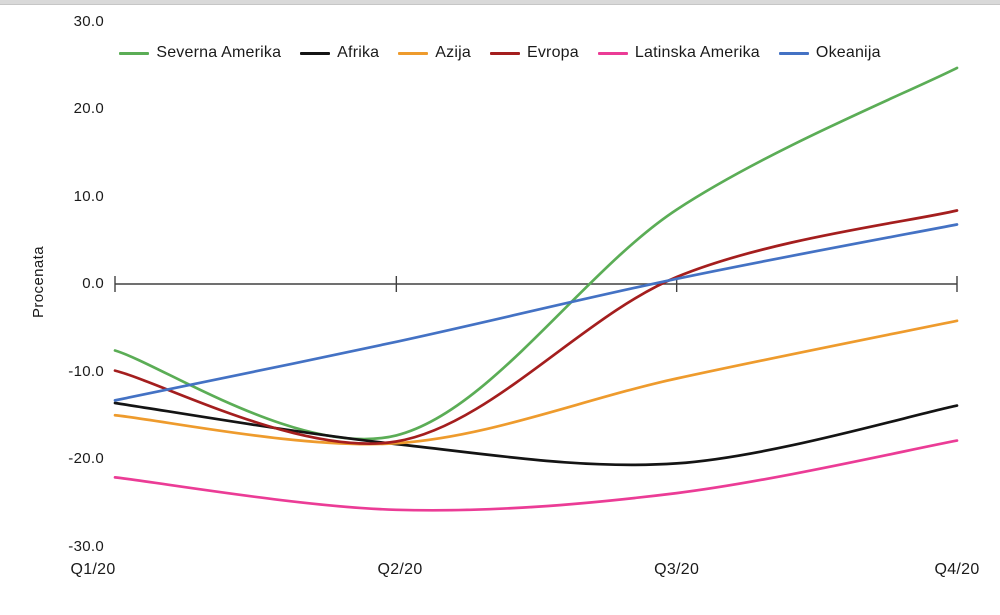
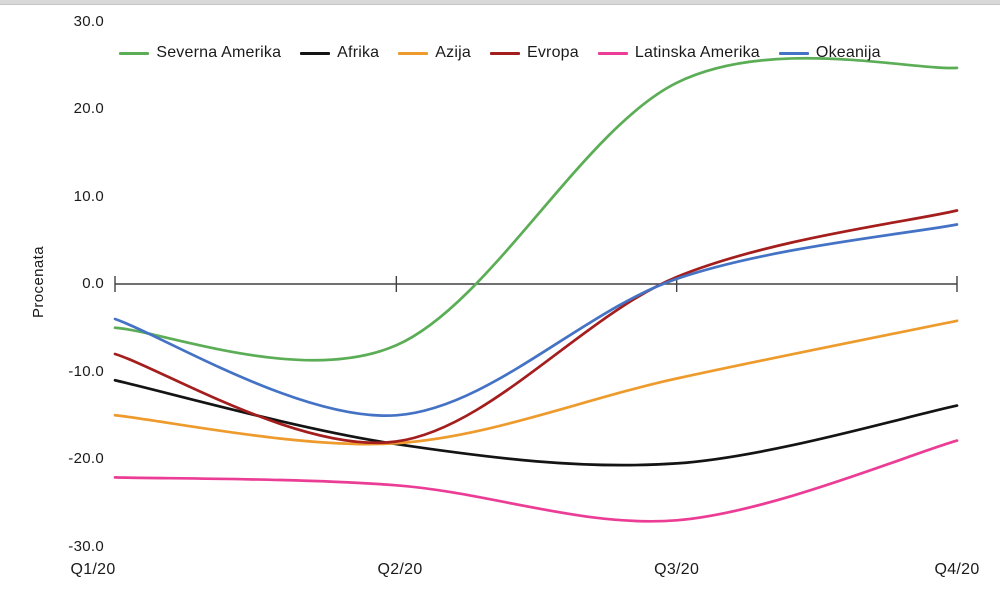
Severna Amerika/Q1/20: -8 -> -5
Afrika/Q1/20: -14 -> -11
Evropa/Q1/20: -10 -> -8
Okeanija/Q1/20: -13 -> -4
Severna Amerika/Q2/20: -17 -> -7
Latinska Amerika/Q2/20: -26 -> -23
Okeanija/Q2/20: -7 -> -15
Severna Amerika/Q3/20: 8 -> 23
Latinska Amerika/Q3/20: -24 -> -27
